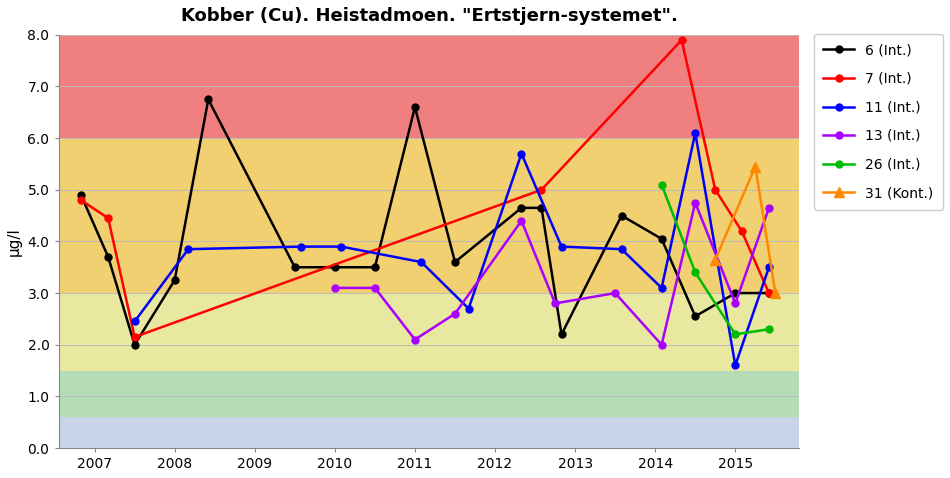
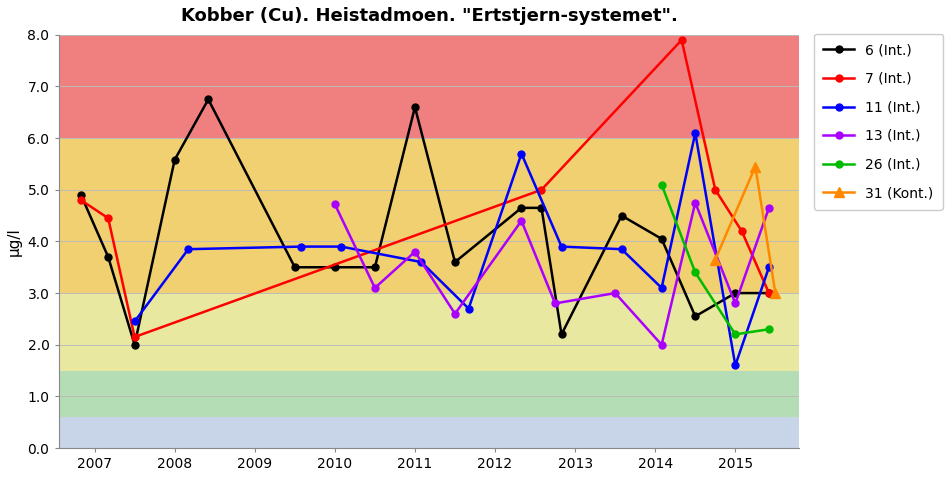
6 (Int.)/2008: 3.25 -> 5.58
13 (Int.)/2010: 3.10 -> 4.72
13 (Int.)/2011: 2.10 -> 3.80
